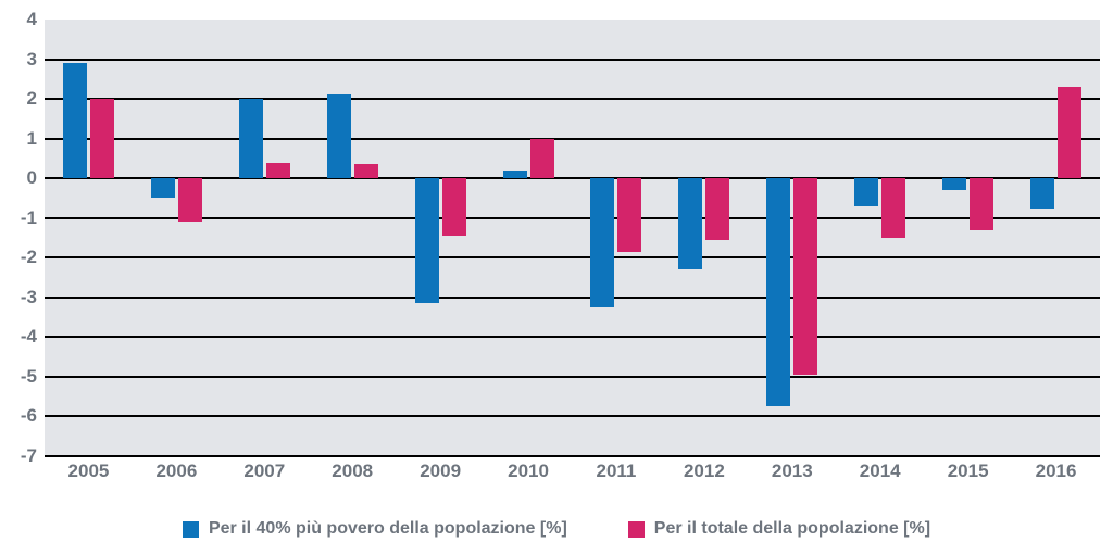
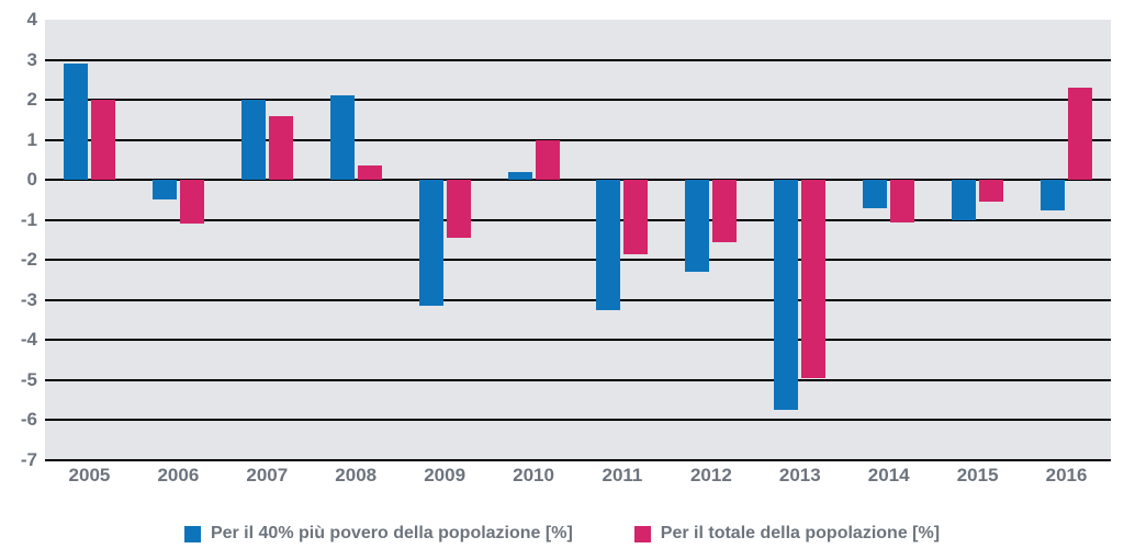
Per il totale della popolazione [%]/2007: 0.4 -> 1.6
Per il totale della popolazione [%]/2014: -1.5 -> -1.1
Per il 40% più povero della popolazione [%]/2015: -0.3 -> -1.0
Per il totale della popolazione [%]/2015: -1.3 -> -0.6
